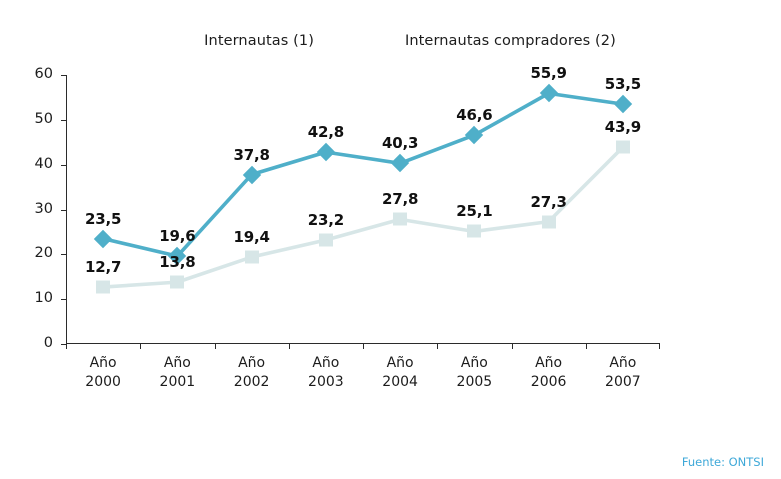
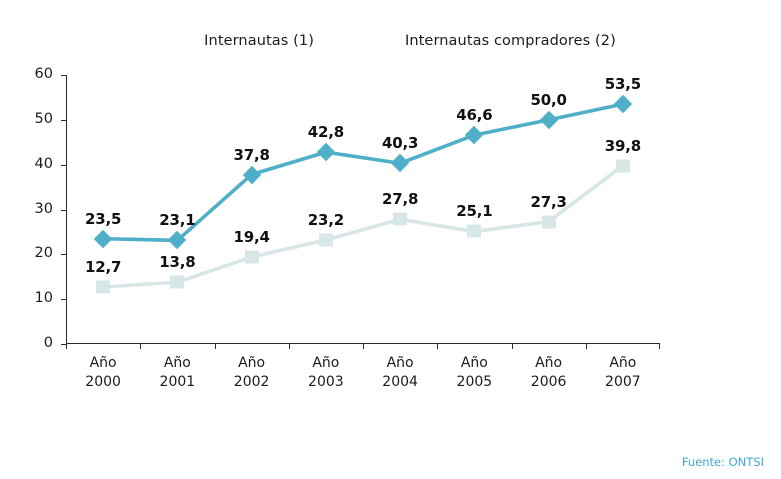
Internautas (1)/Año 2001: 19,6 -> 23,1
Internautas (1)/Año 2006: 55,9 -> 50,0
Internautas compradores (2)/Año 2007: 43,9 -> 39,8
